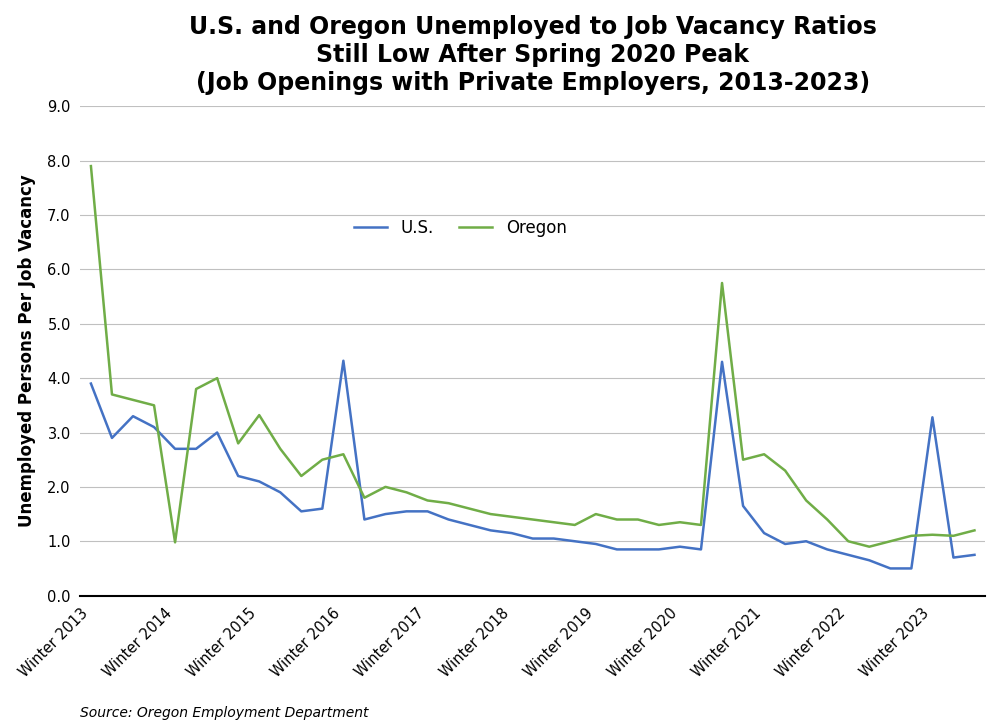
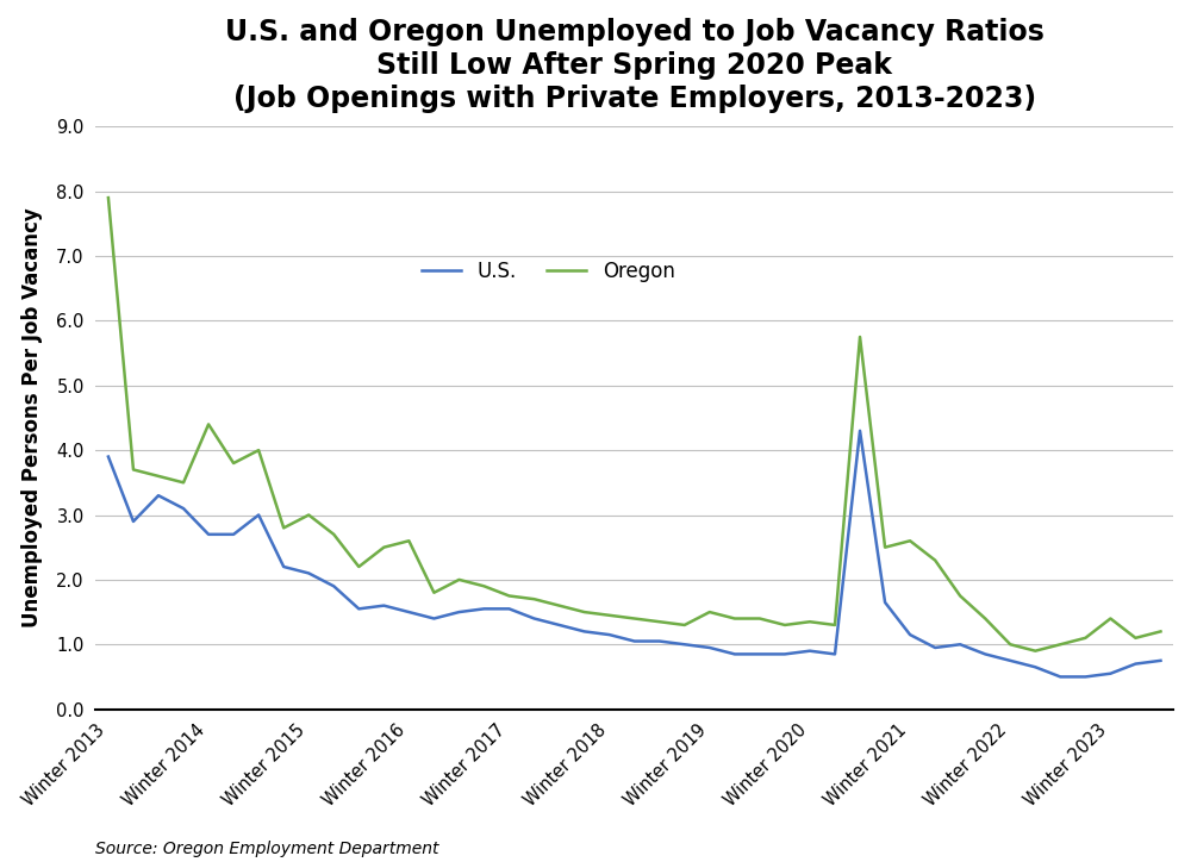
Oregon/Winter 2014: 0.98 -> 4.40
Oregon/Winter 2015: 3.32 -> 3.00
U.S./Winter 2016: 4.32 -> 1.50
U.S./Winter 2023: 3.28 -> 0.55
Oregon/Winter 2023: 1.12 -> 1.40
